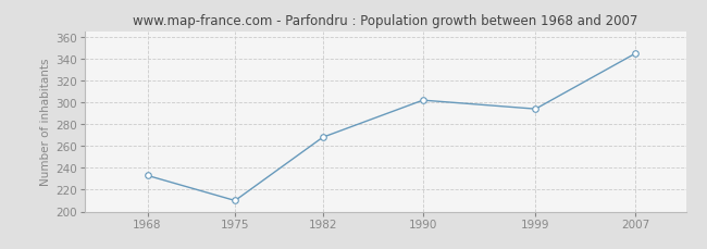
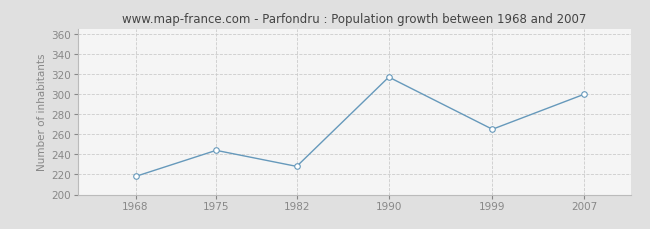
1968: 233 -> 218
1975: 210 -> 244
1982: 268 -> 228
1990: 302 -> 317
1999: 294 -> 265
2007: 345 -> 300
